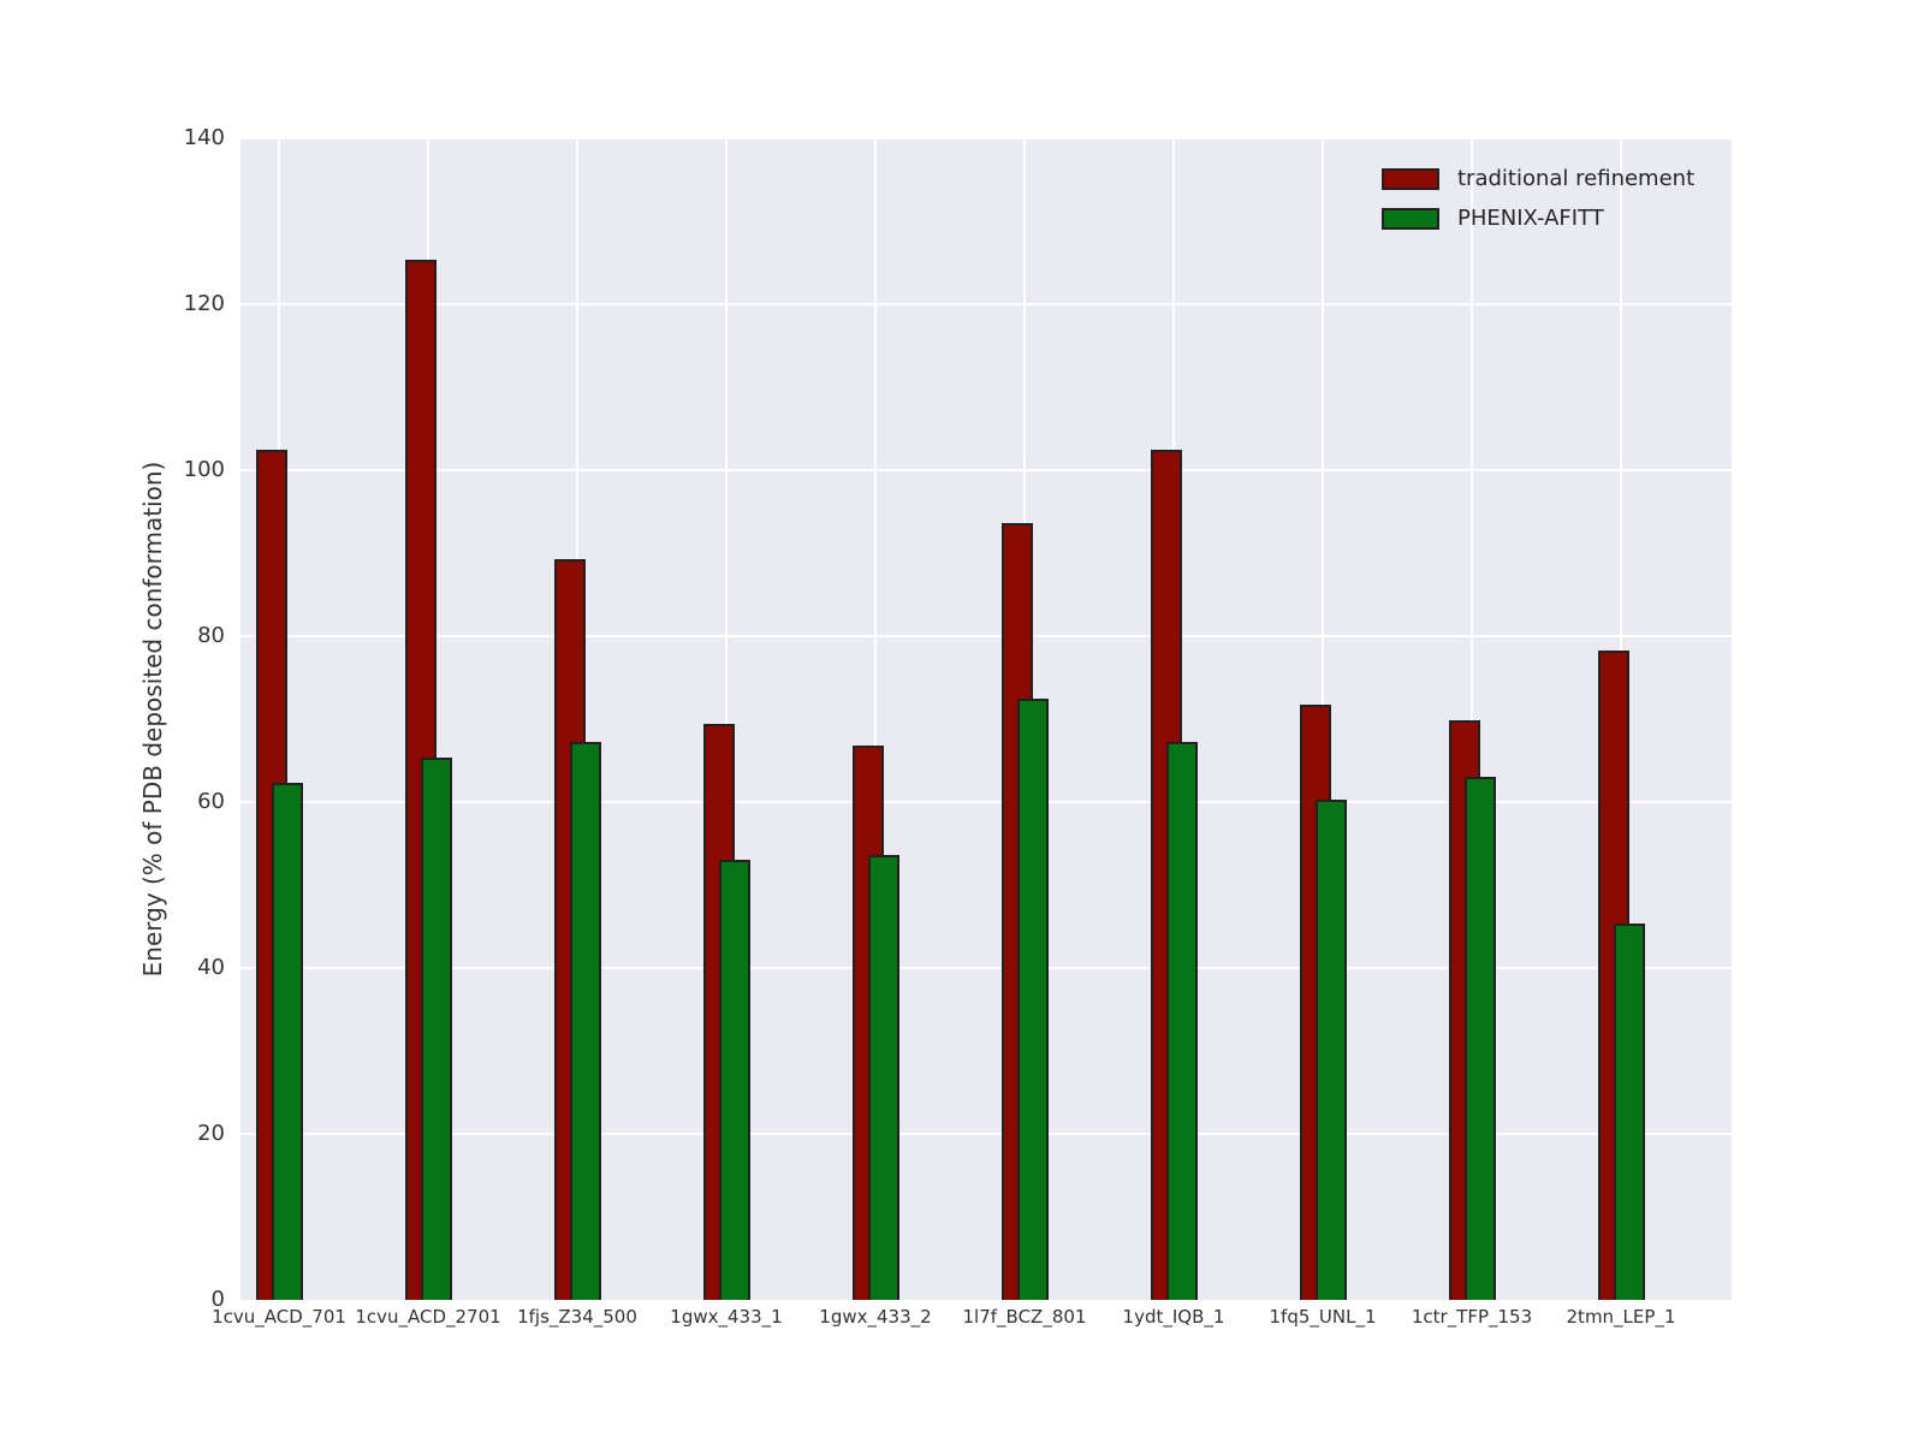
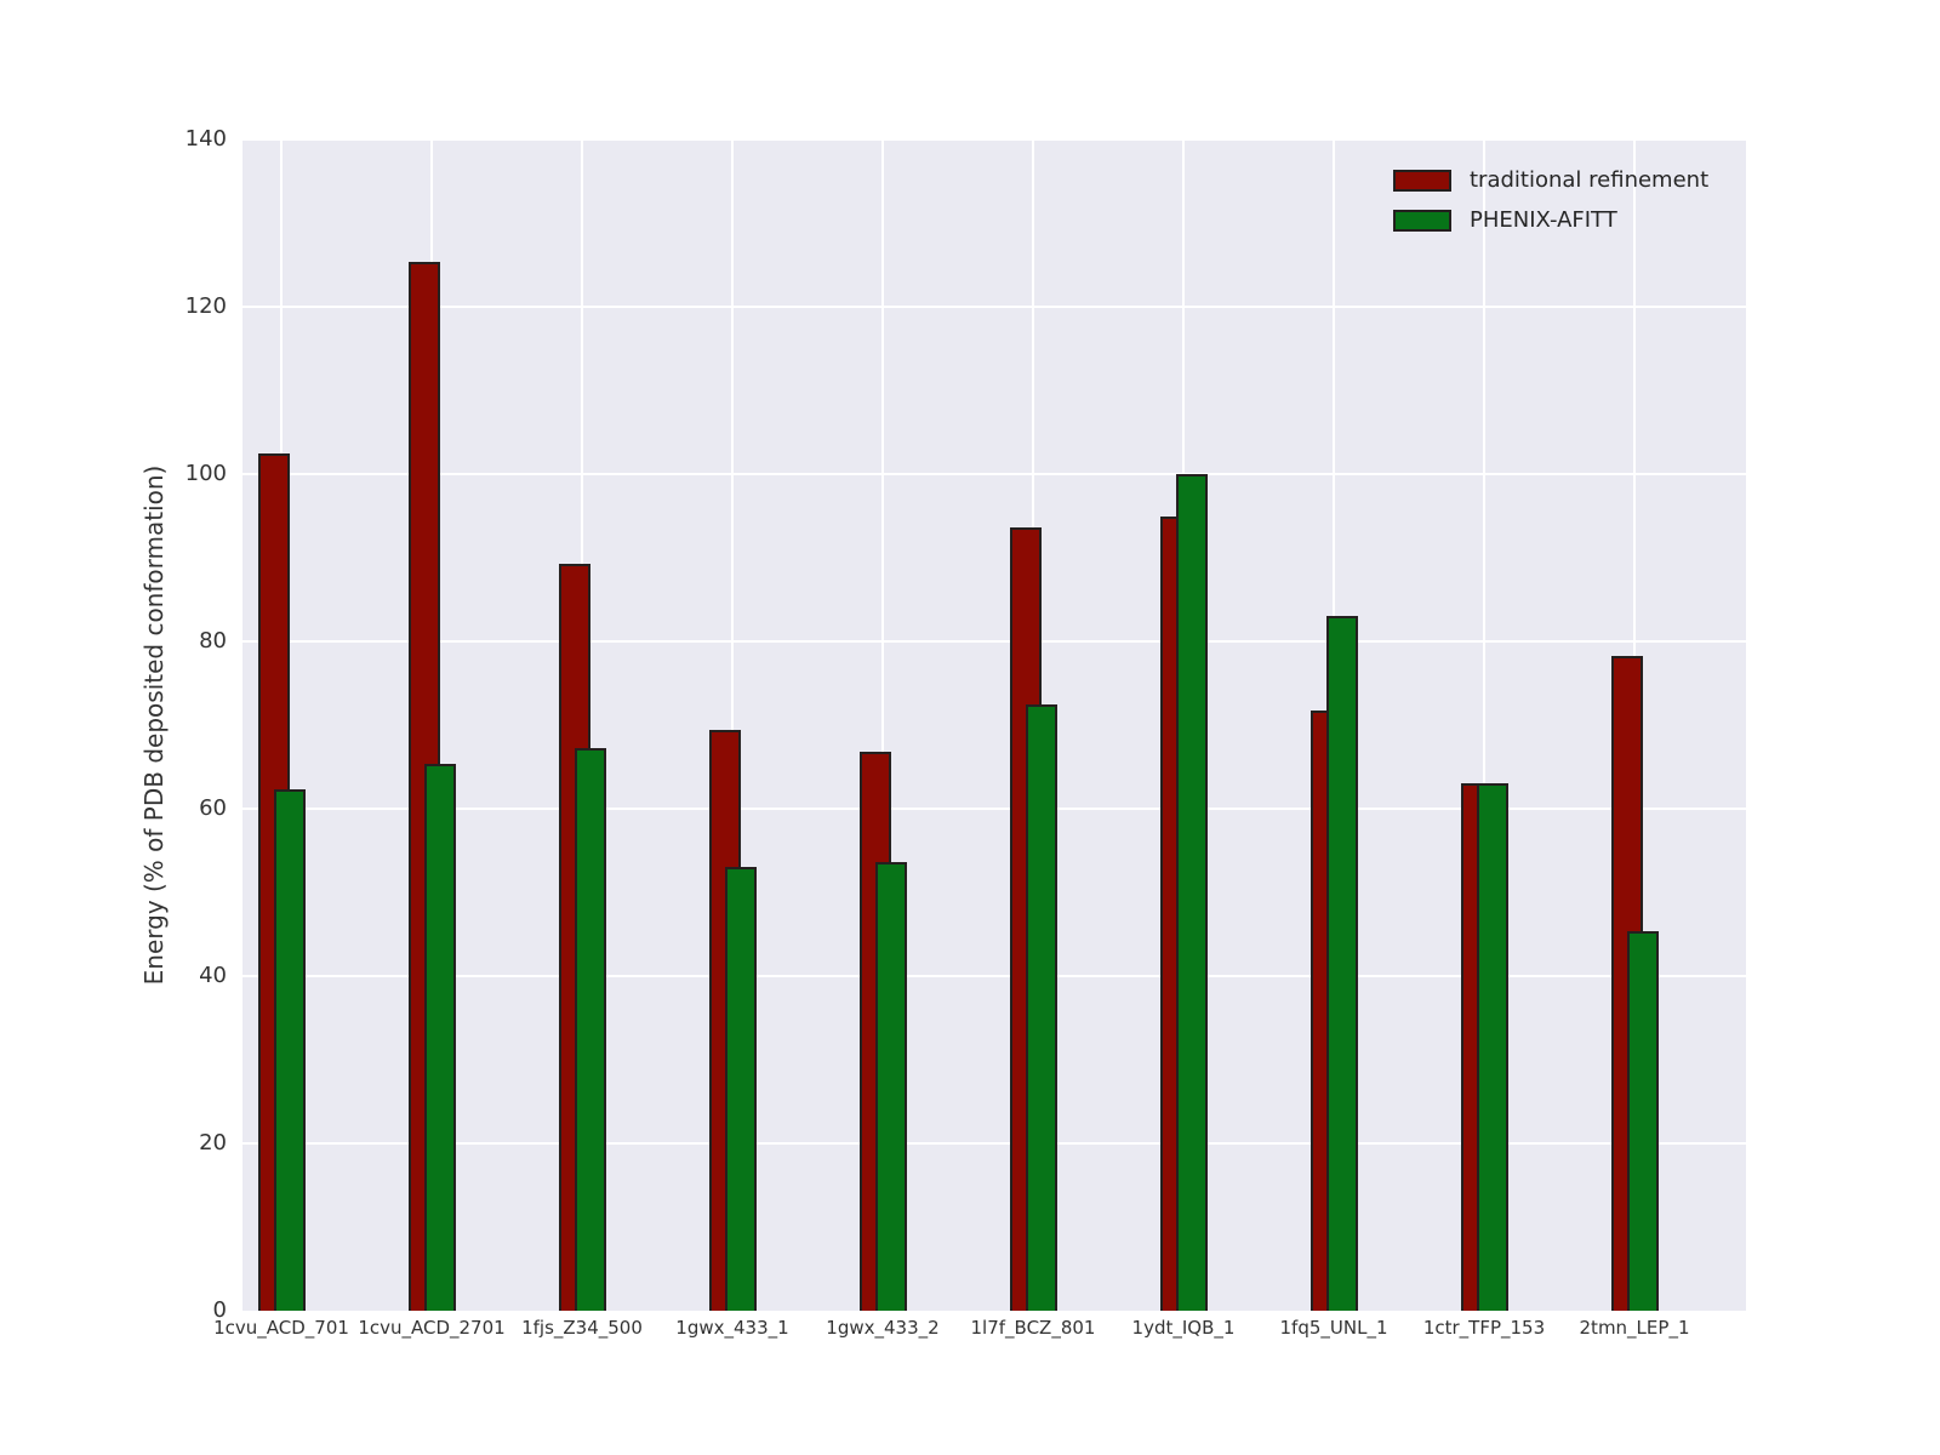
traditional refinement/1ydt_IQB_1: 102 -> 95
PHENIX-AFITT/1ydt_IQB_1: 67 -> 100
PHENIX-AFITT/1fq5_UNL_1: 60 -> 83
traditional refinement/1ctr_TFP_153: 70 -> 63
